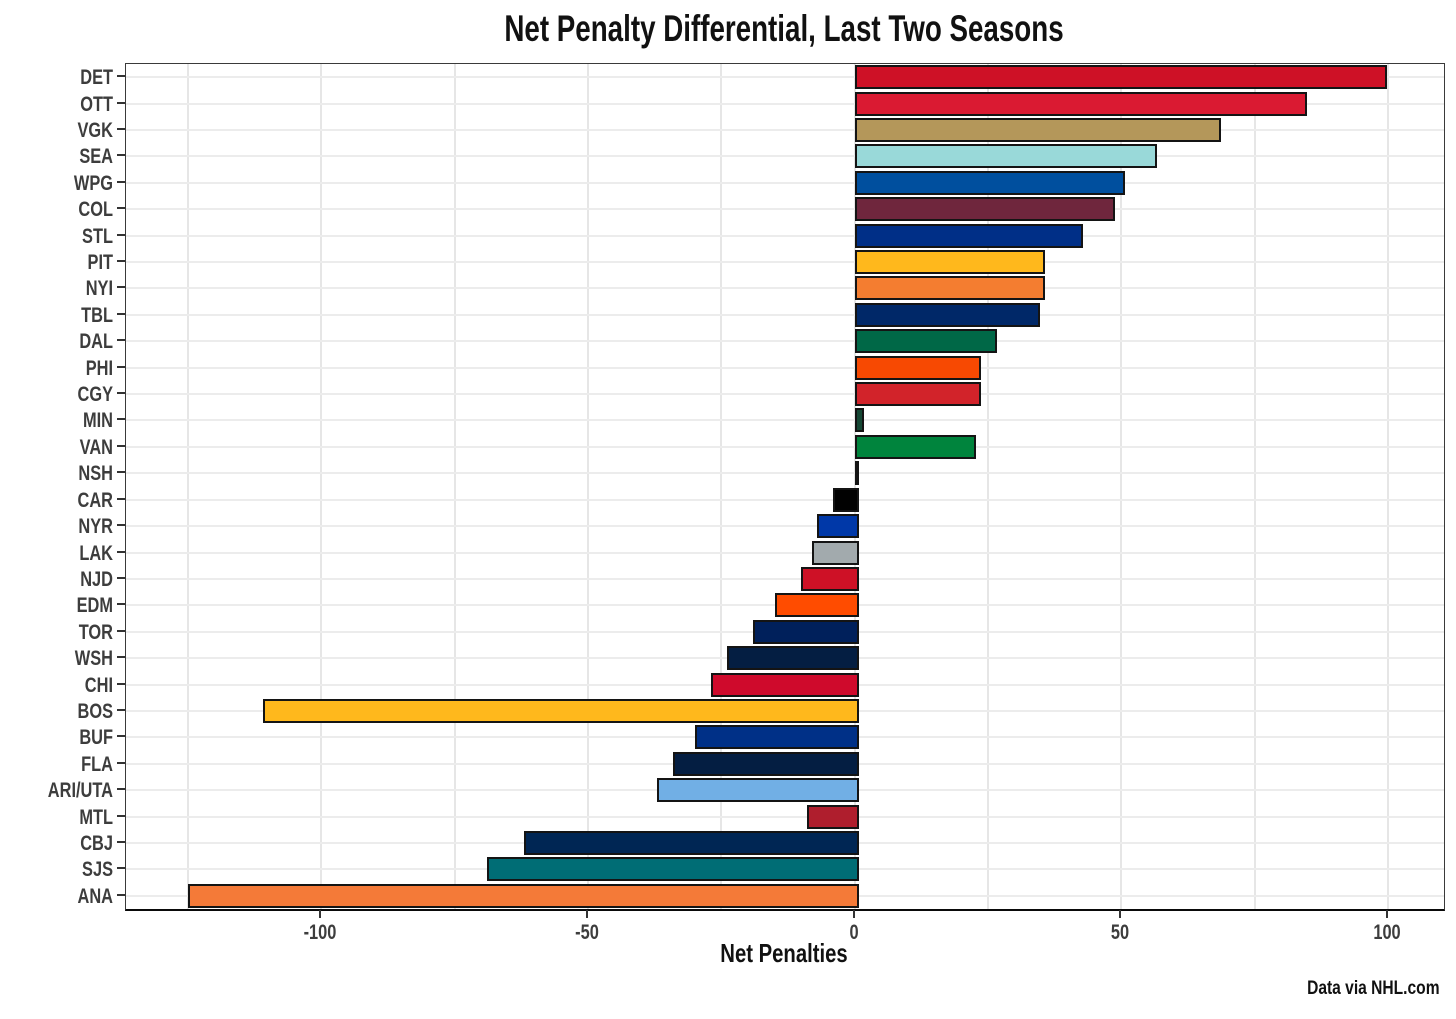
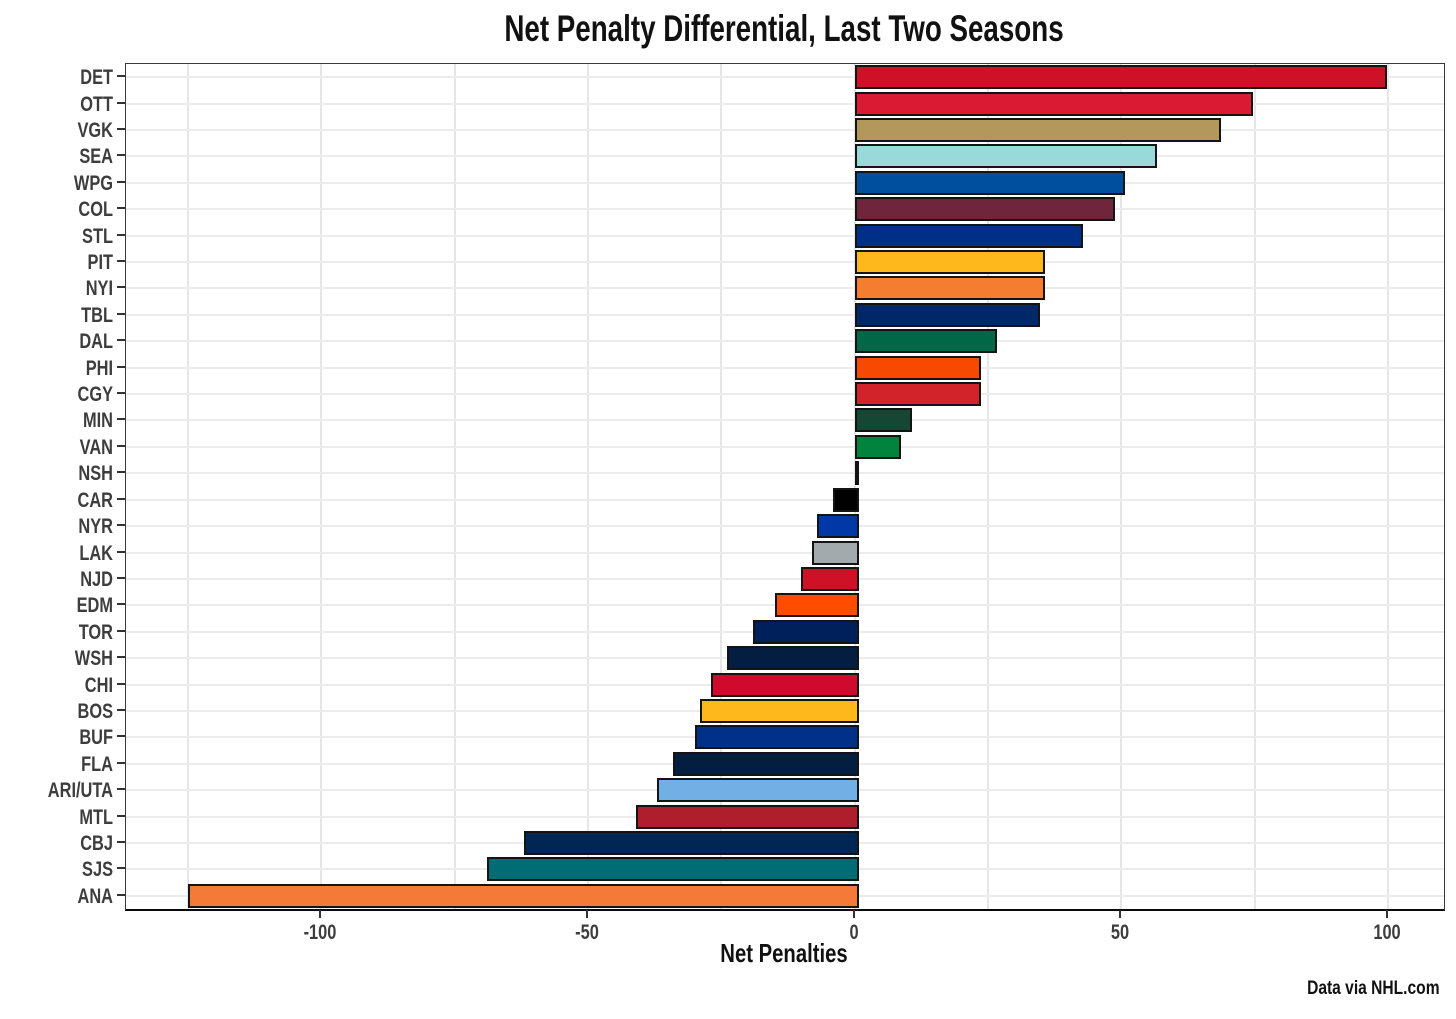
OTT: 84 -> 74
MIN: 1 -> 10
VAN: 22 -> 8
BOS: -111 -> -29
MTL: -9 -> -41
